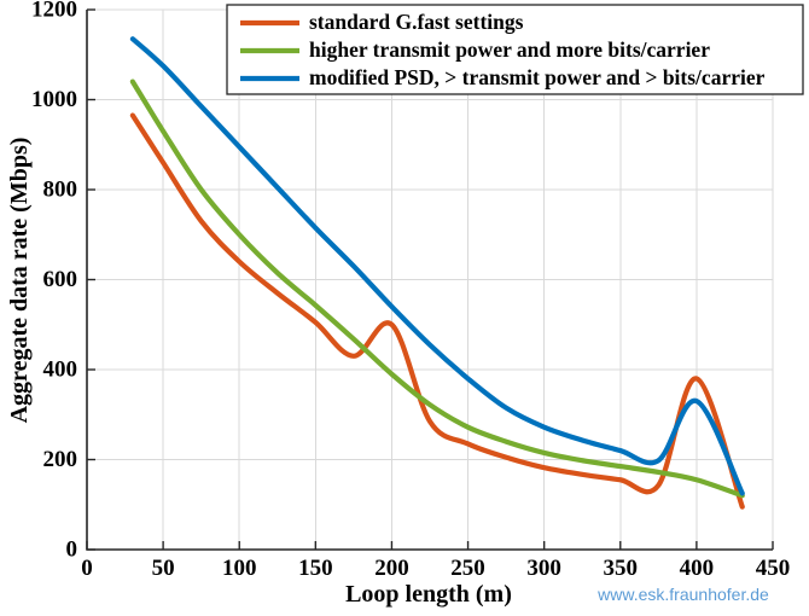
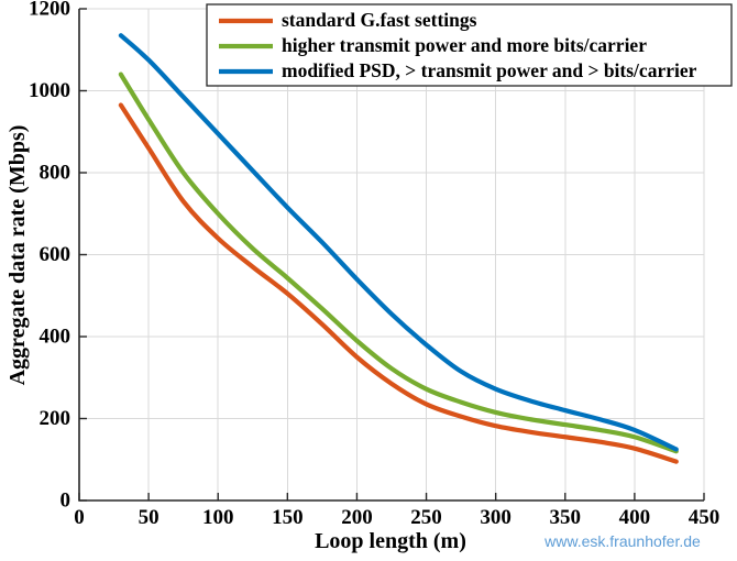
standard G.fast settings/200: 500 -> 350
standard G.fast settings/400: 380 -> 130
modified PSD, > transmit power and > bits/carrier/400: 330 -> 170
